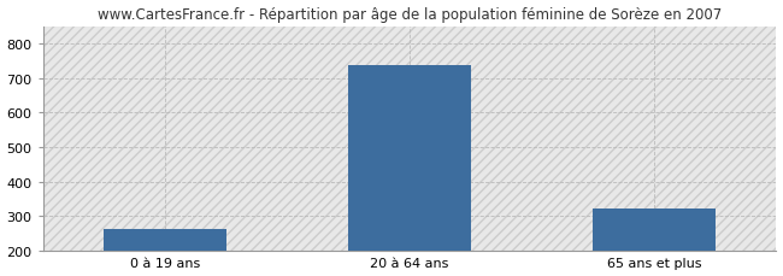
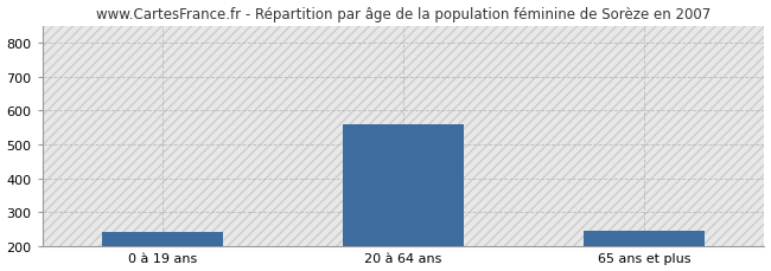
0 à 19 ans: 263 -> 240
20 à 64 ans: 735 -> 560
65 ans et plus: 320 -> 245
